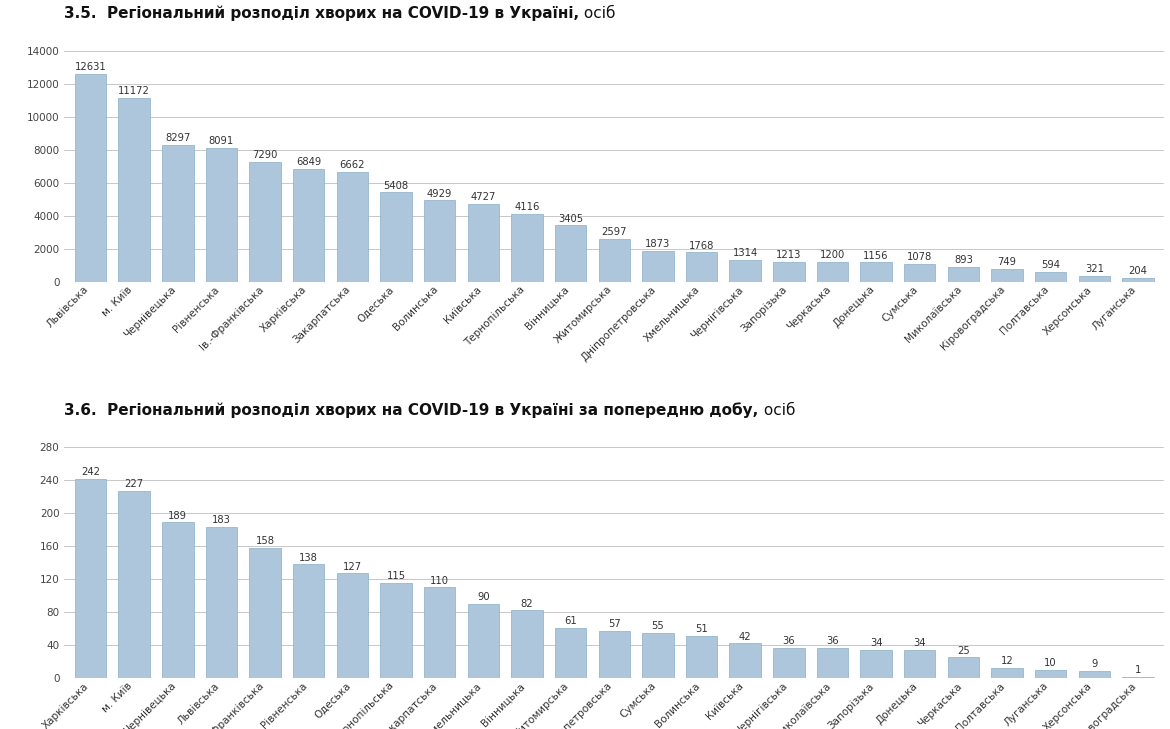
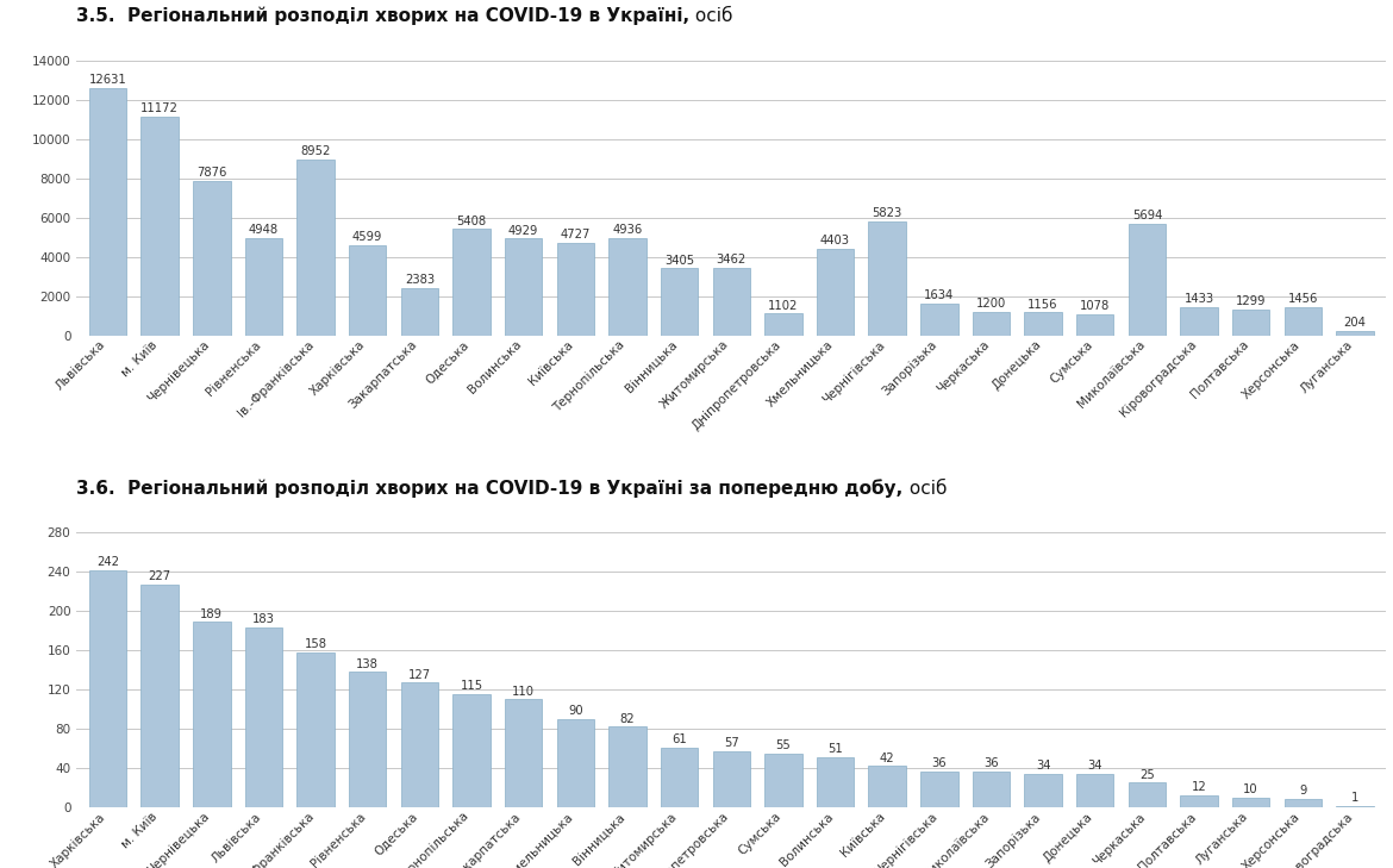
Чернівецька: 8297 -> 7876
Рівненська: 8091 -> 4948
Ів.-Франківська: 7290 -> 8952
Харківська: 6849 -> 4599
Закарпатська: 6662 -> 2383
Тернопільська: 4116 -> 4936
Житомирська: 2597 -> 3462
Дніпропетровська: 1873 -> 1102
Хмельницька: 1768 -> 4403
Чернігівська: 1314 -> 5823
Запорізька: 1213 -> 1634
Миколаївська: 893 -> 5694
Кіровоградська: 749 -> 1433
Полтавська: 594 -> 1299
Херсонська: 321 -> 1456
